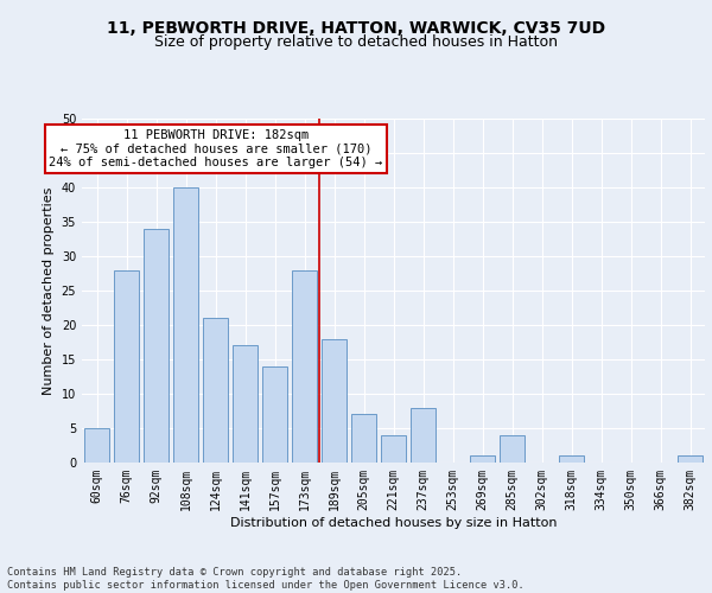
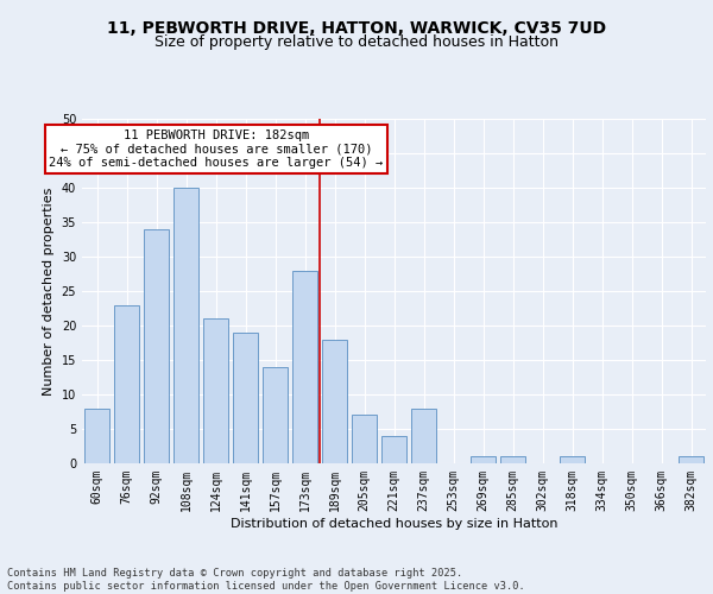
60sqm: 5 -> 8
76sqm: 28 -> 23
141sqm: 17 -> 19
285sqm: 4 -> 1
